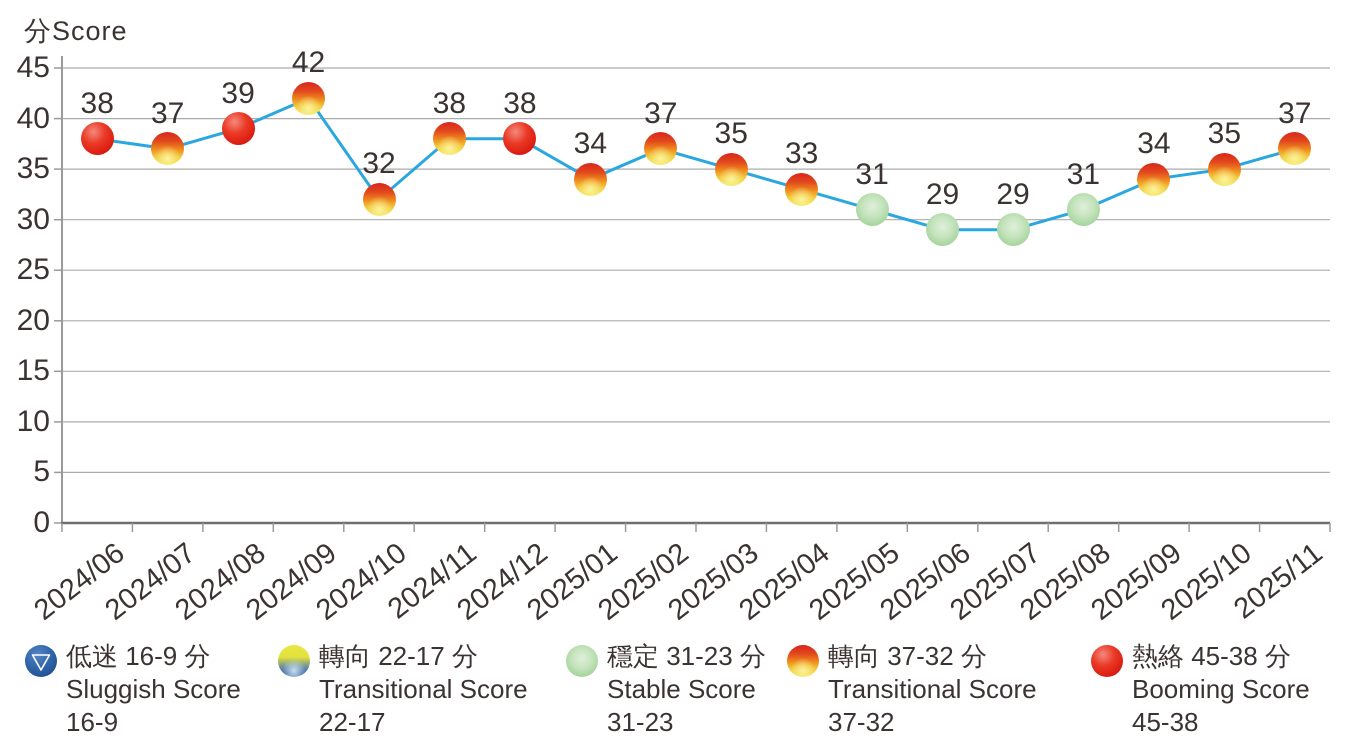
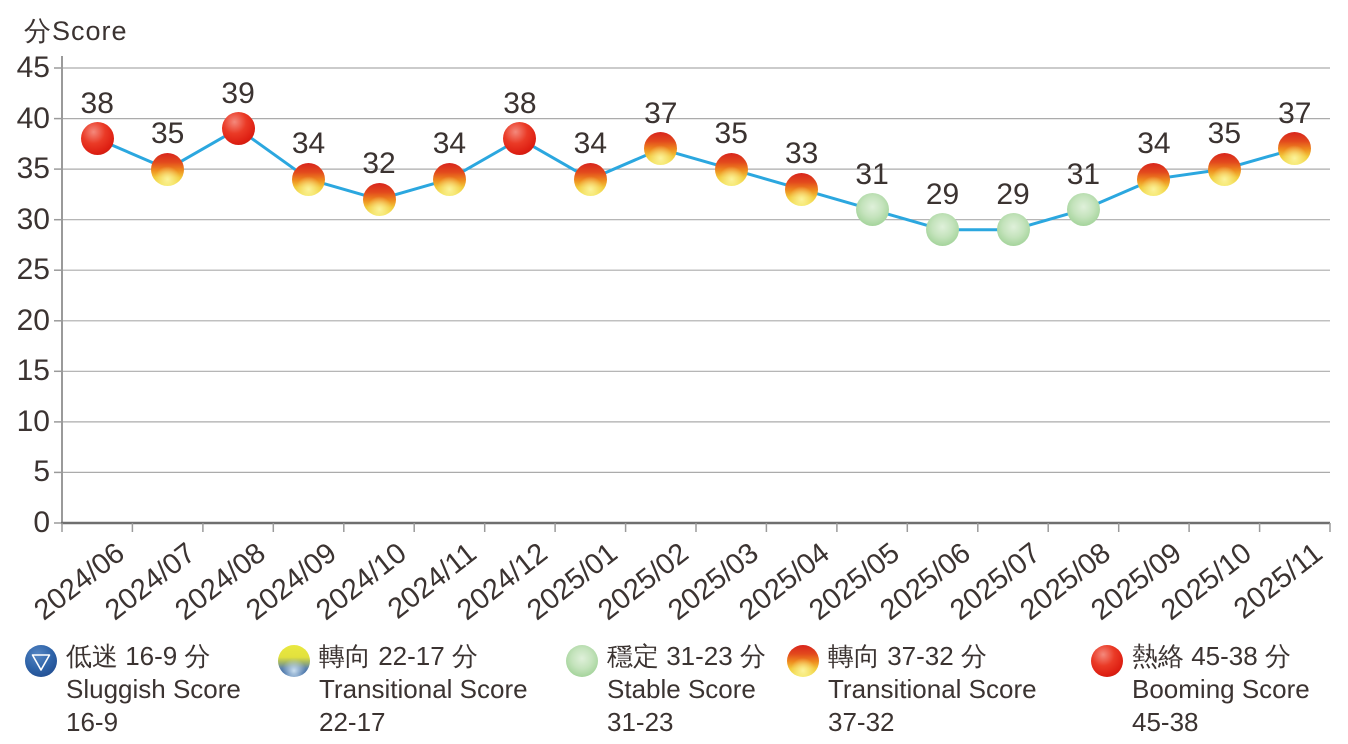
2024/07: 37 -> 35
2024/09: 42 -> 34
2024/11: 38 -> 34
